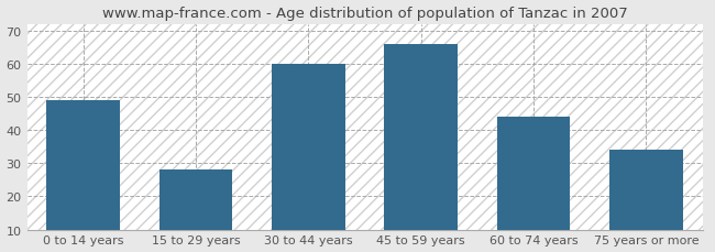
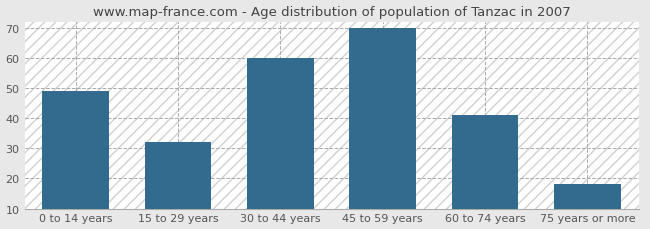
15 to 29 years: 28 -> 32
45 to 59 years: 66 -> 70
60 to 74 years: 44 -> 41
75 years or more: 34 -> 18
